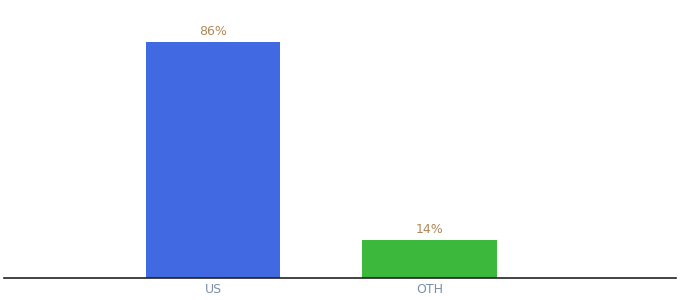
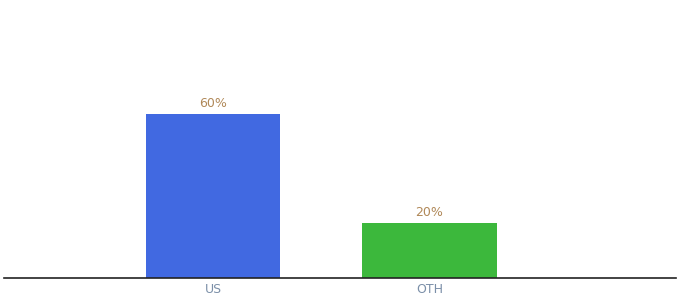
US: 86% -> 60%
OTH: 14% -> 20%
